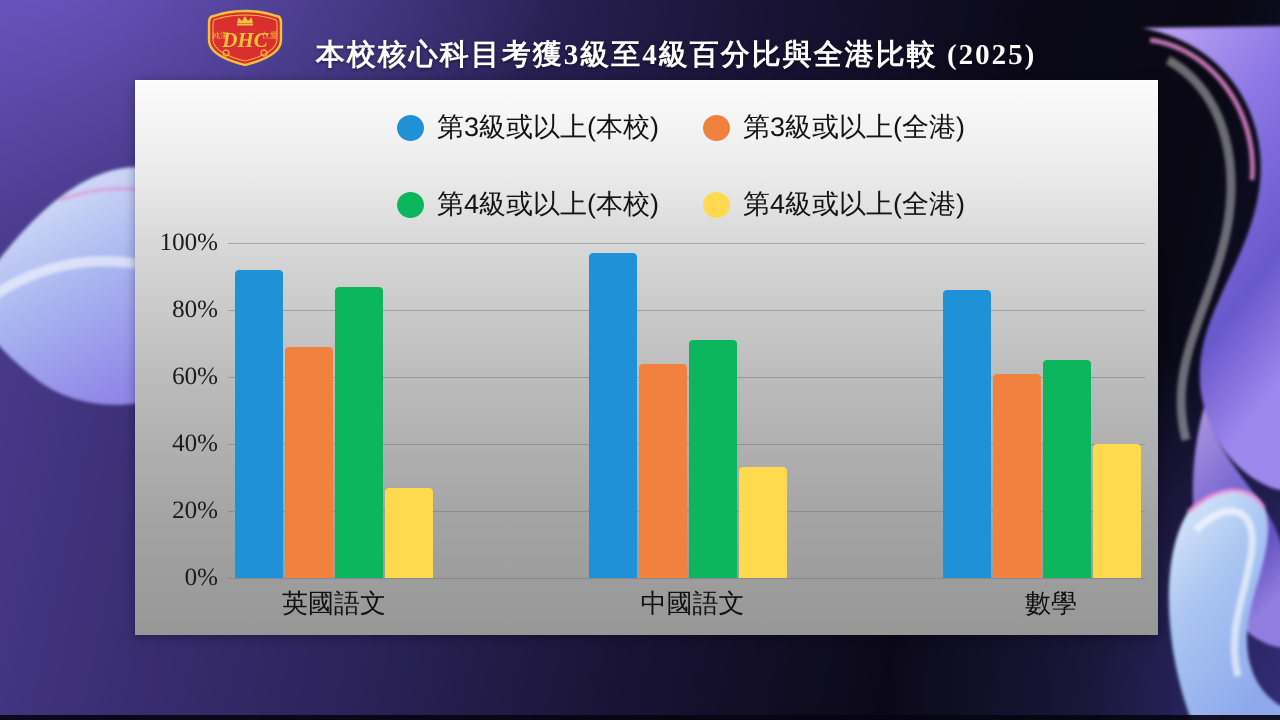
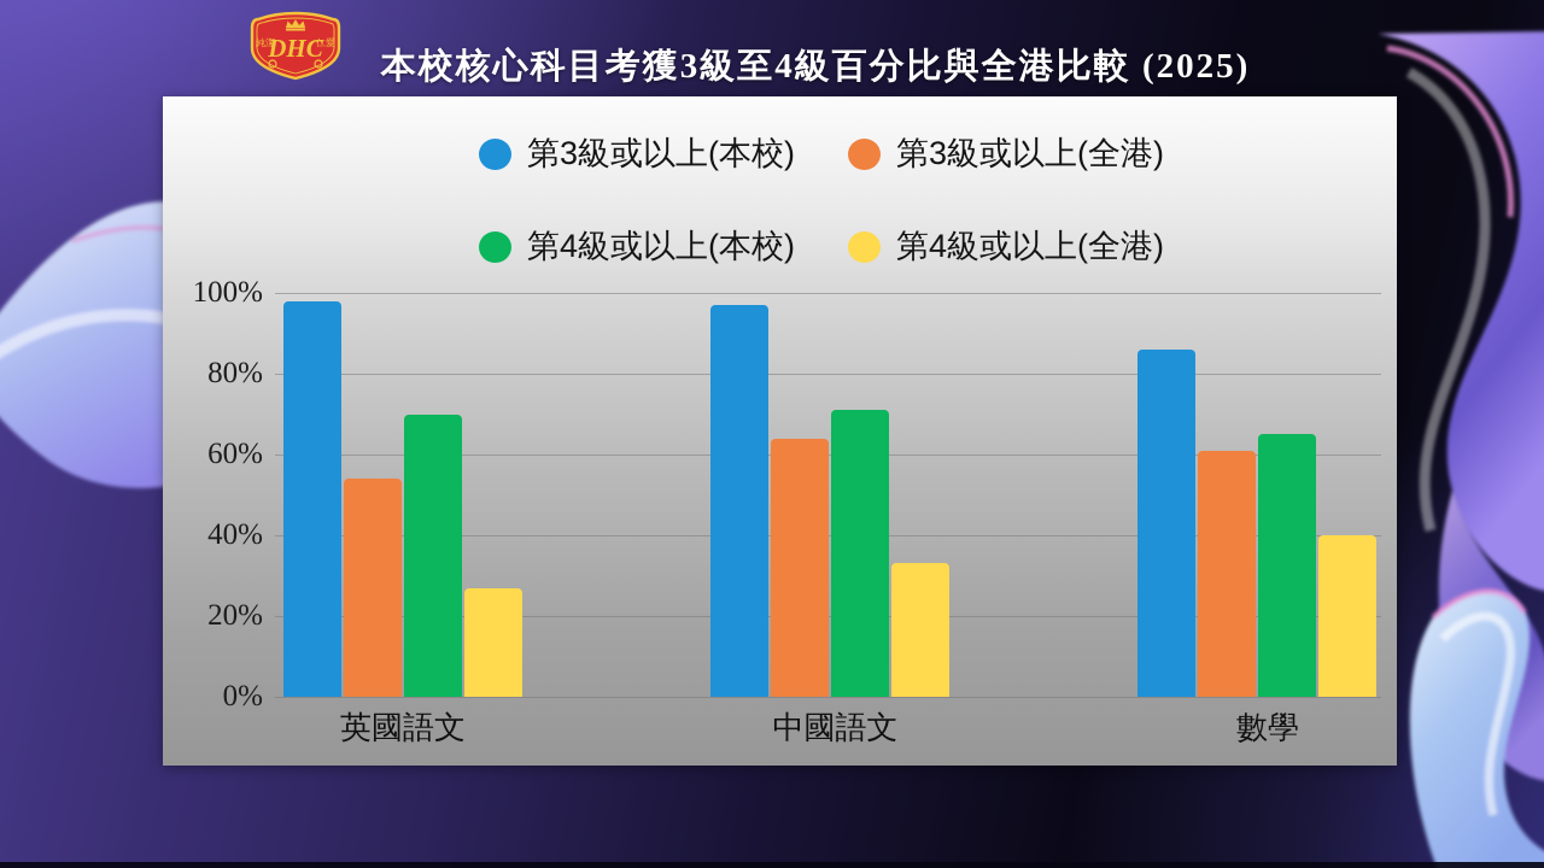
第3級或以上(本校)/英國語文: 92% -> 98%
第3級或以上(全港)/英國語文: 69% -> 54%
第4級或以上(本校)/英國語文: 87% -> 70%
